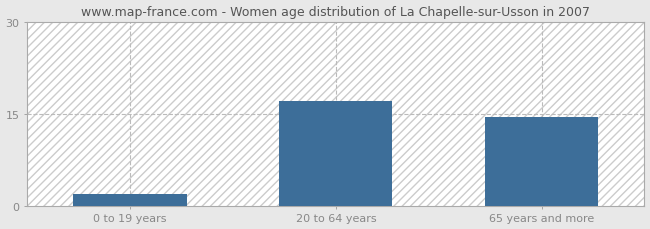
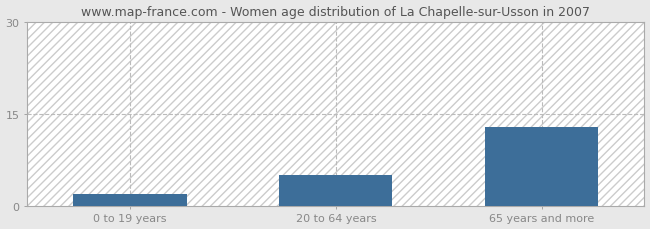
20 to 64 years: 17.0 -> 5.0
65 years and more: 14.5 -> 12.8
